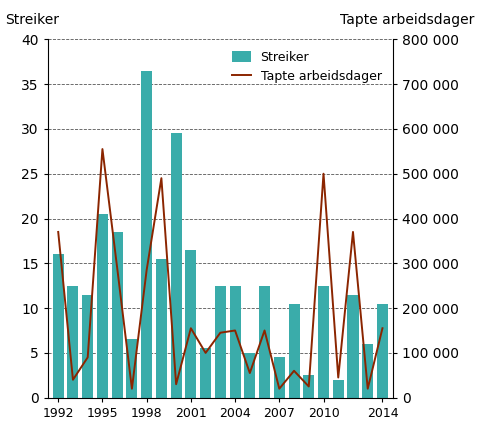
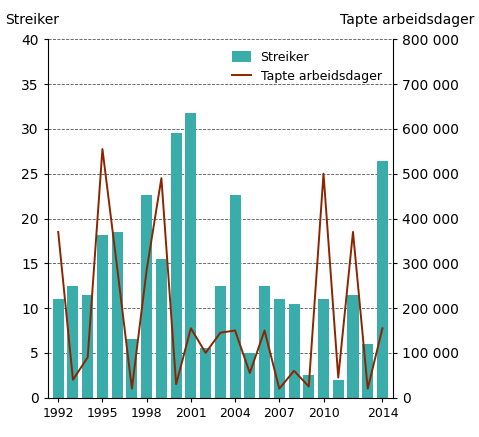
Streiker/1992: 16.0 -> 11.0
Streiker/1995: 20.5 -> 18.2
Streiker/1998: 36.5 -> 22.6
Streiker/2001: 16.5 -> 31.8
Streiker/2004: 12.5 -> 22.6
Streiker/2007: 4.5 -> 11.0
Streiker/2010: 12.5 -> 11.0
Streiker/2014: 10.5 -> 26.4
